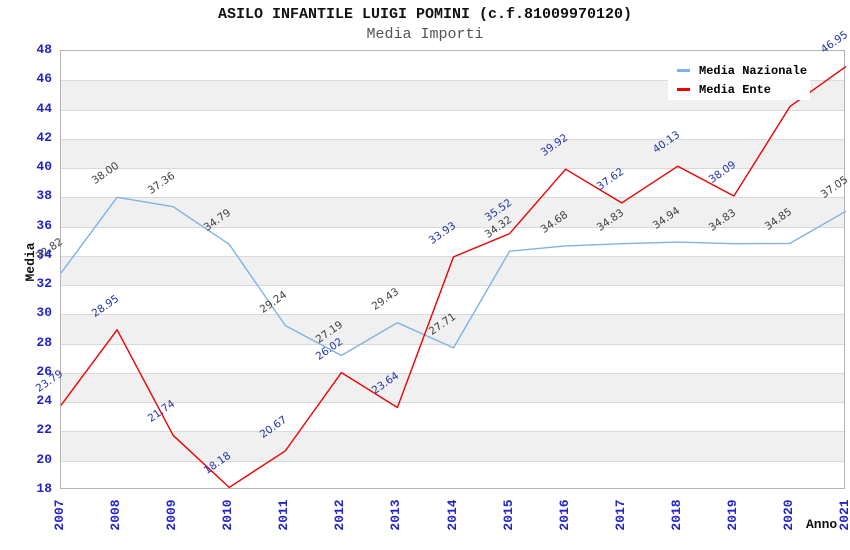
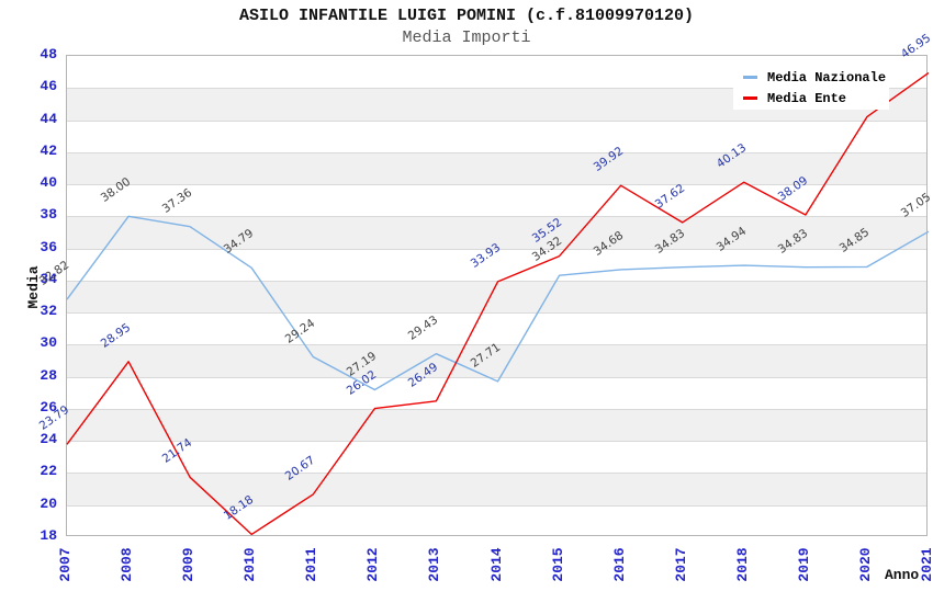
Media Ente/2013: 23.64 -> 26.49
